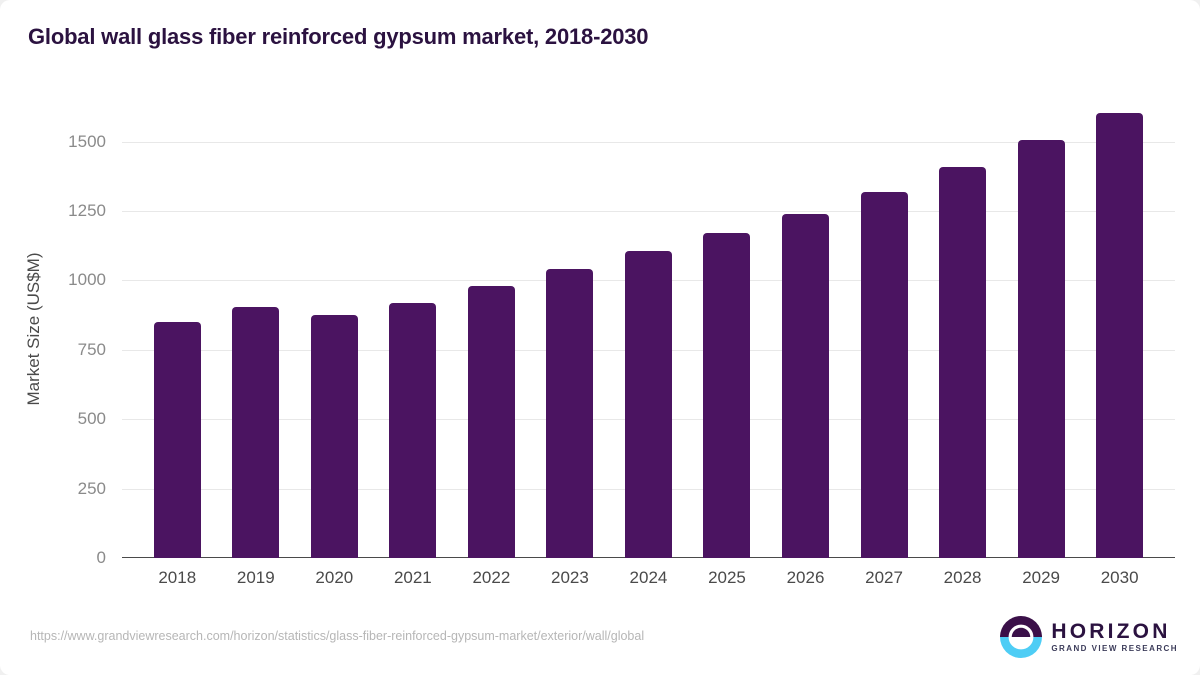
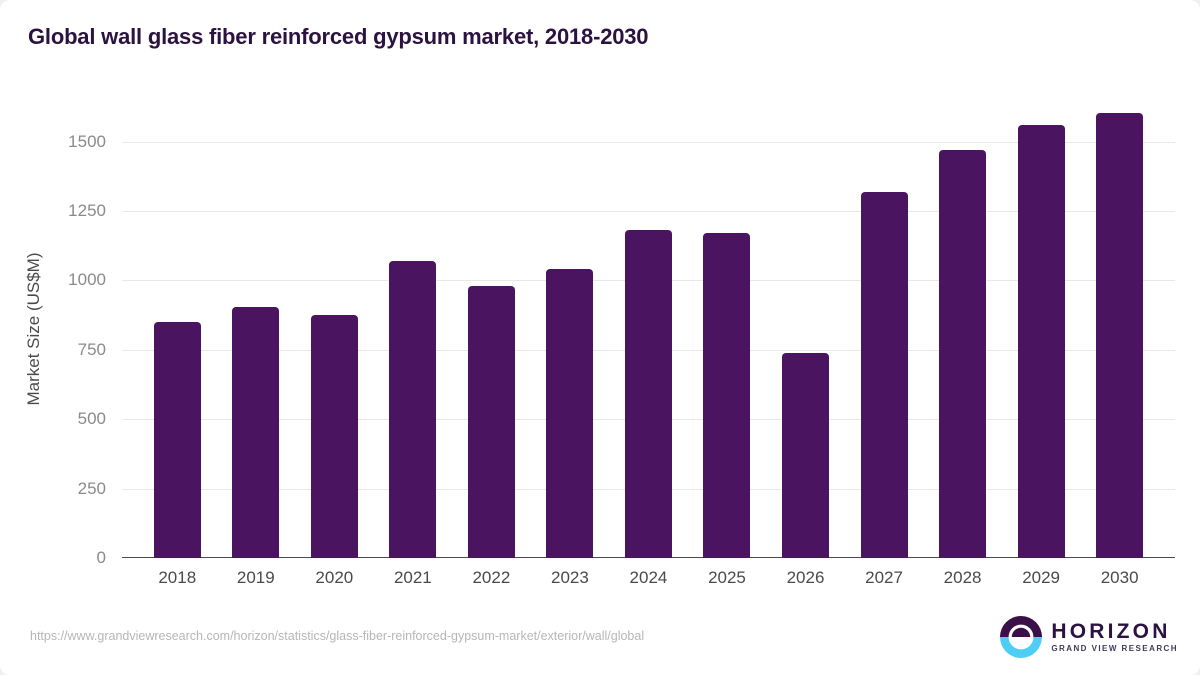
2021: 920 -> 1070
2024: 1100 -> 1180
2026: 1240 -> 740
2028: 1410 -> 1470
2029: 1500 -> 1560
